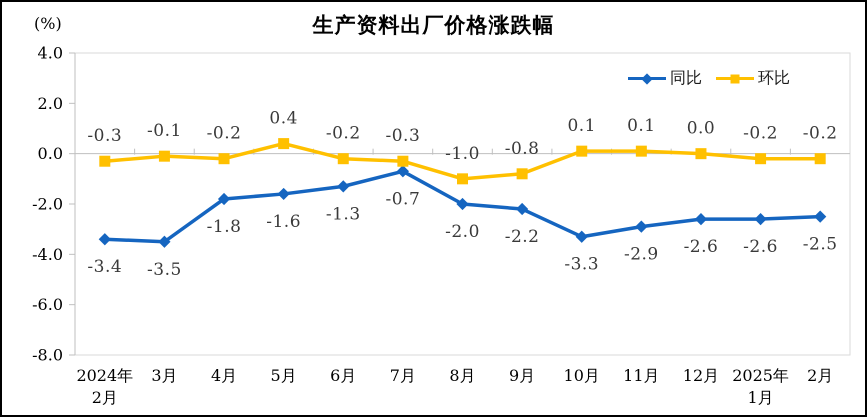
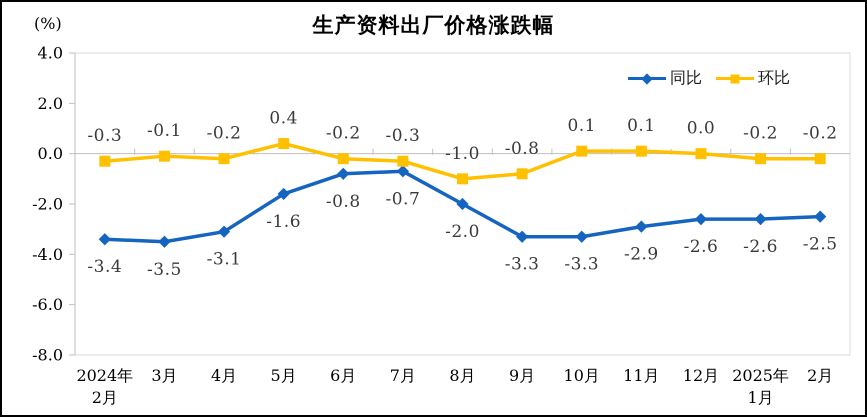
同比/4月: -1.8 -> -3.1
同比/6月: -1.3 -> -0.8
同比/9月: -2.2 -> -3.3
